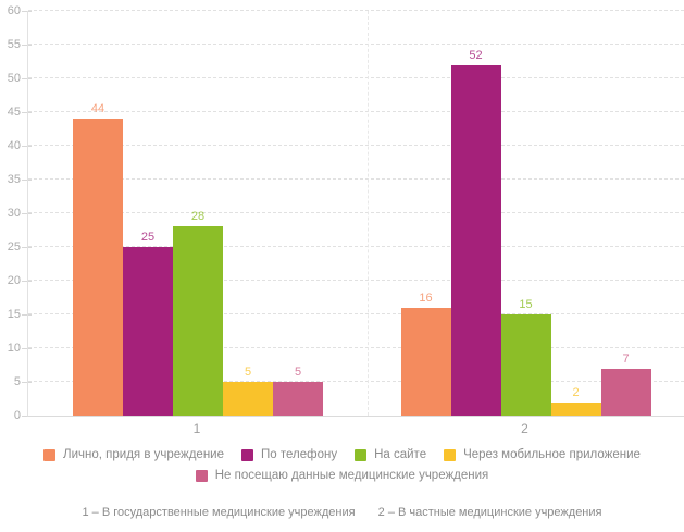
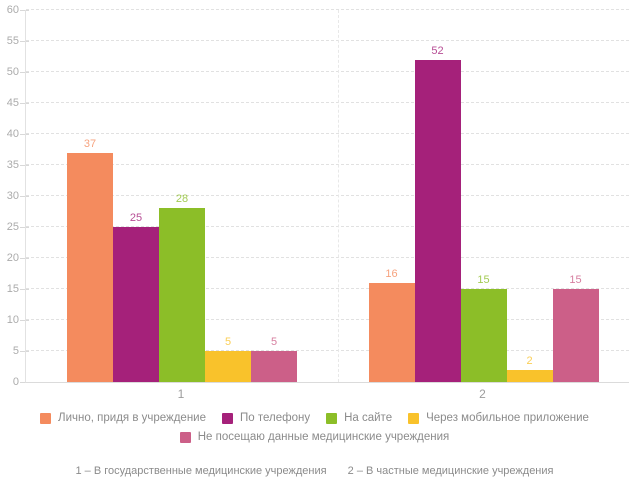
Лично, придя в учреждение/1: 44 -> 37
Не посещаю данные медицинские учреждения/2: 7 -> 15
